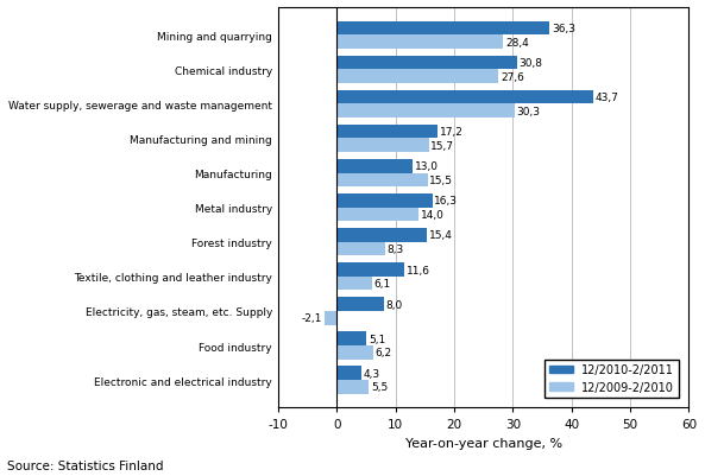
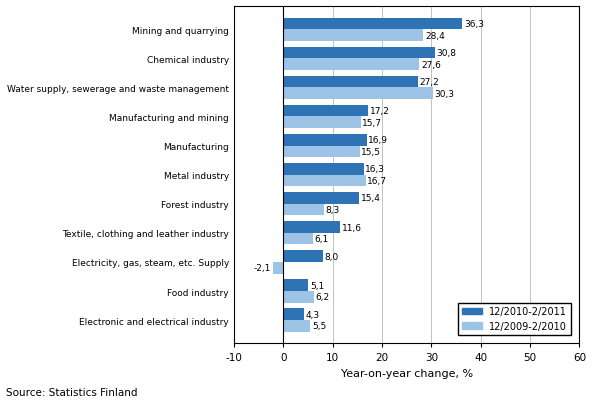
12/2010-2/2011/Water supply, sewerage and waste management: 43,7 -> 27,2
12/2010-2/2011/Manufacturing: 13,0 -> 16,9
12/2009-2/2010/Metal industry: 14,0 -> 16,7
